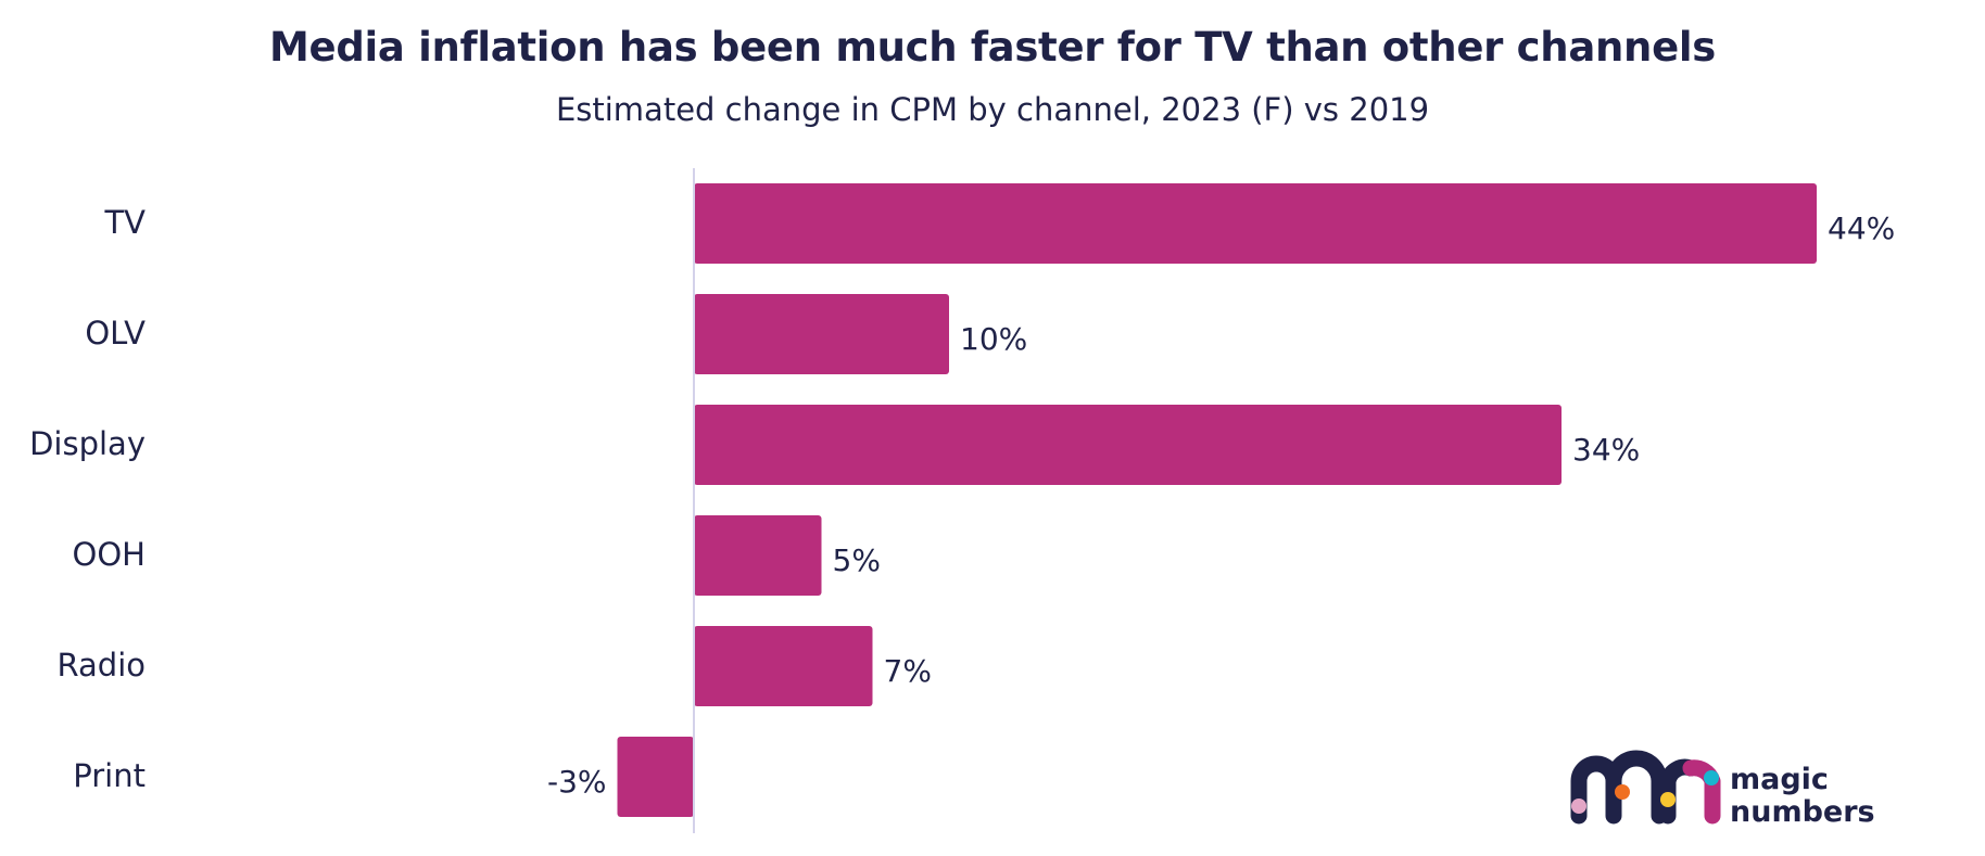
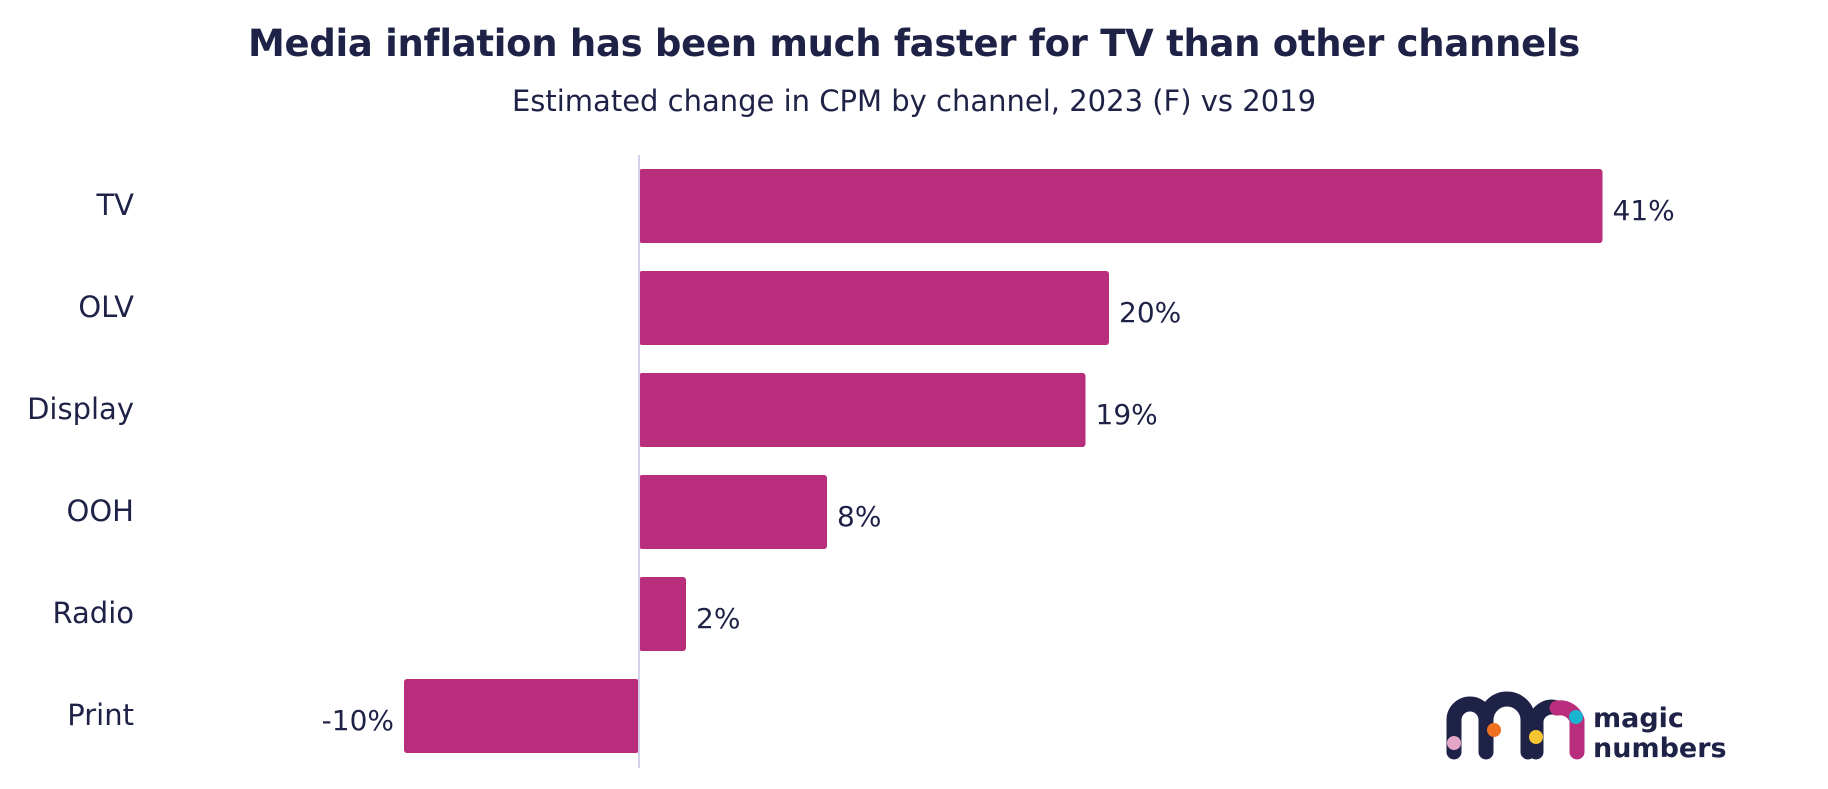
TV: 44% -> 41%
OLV: 10% -> 20%
Display: 34% -> 19%
OOH: 5% -> 8%
Radio: 7% -> 2%
Print: -3% -> -10%
